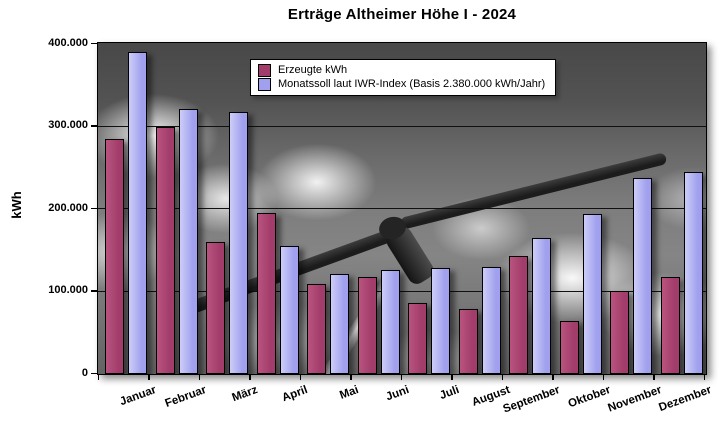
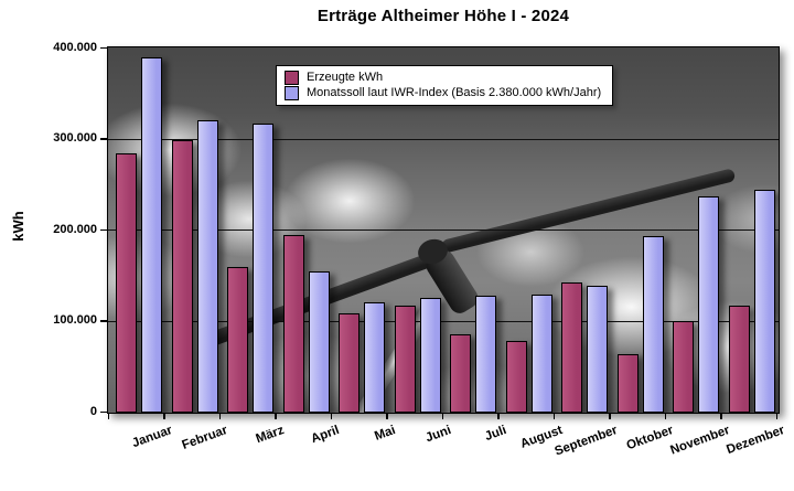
Monatssoll laut IWR-Index (Basis 2.380.000 kWh/Jahr)/September: 160000 -> 140000
